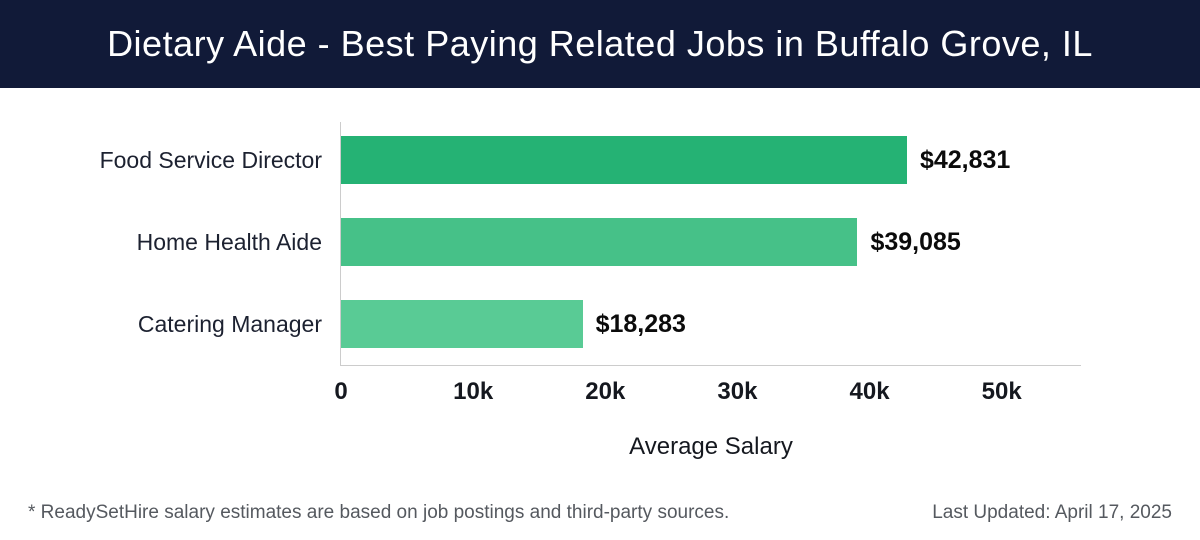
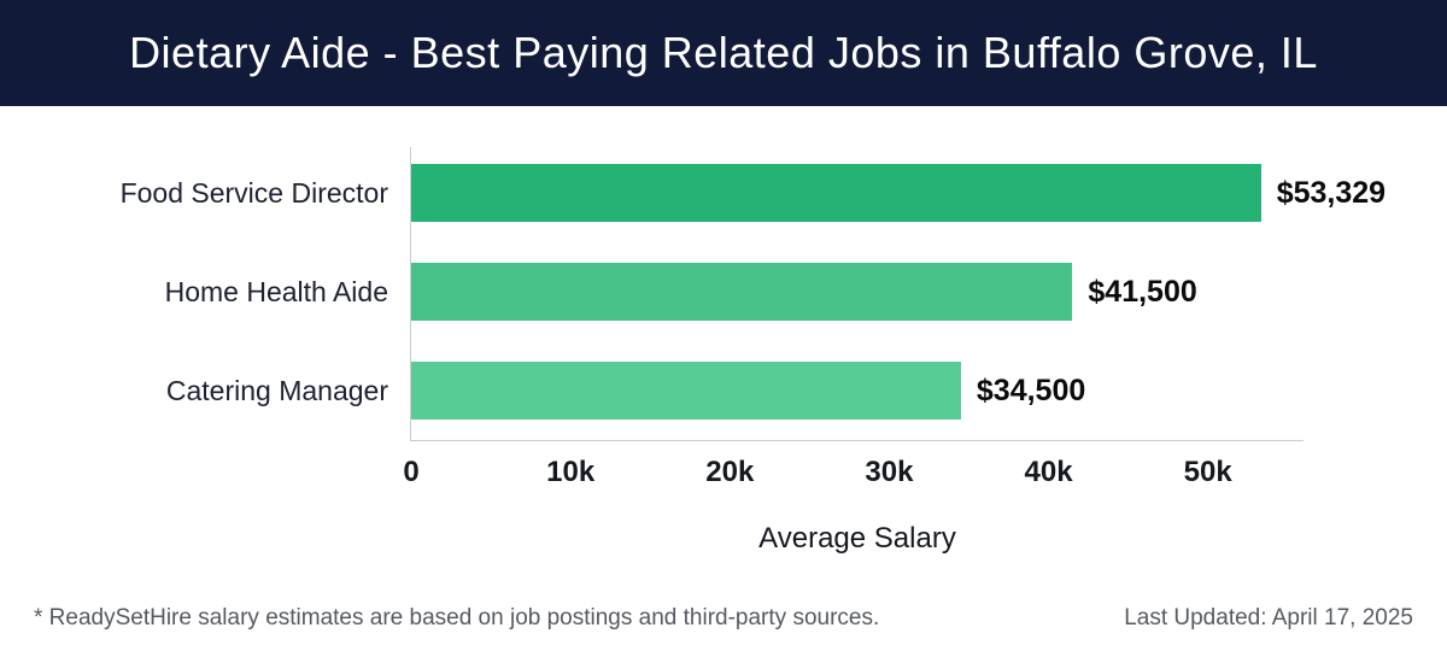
Food Service Director: $42,831 -> $53,329
Home Health Aide: $39,085 -> $41,500
Catering Manager: $18,283 -> $34,500
